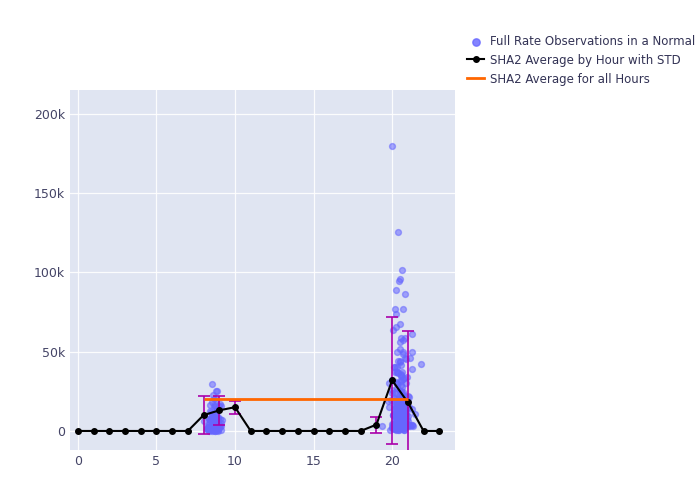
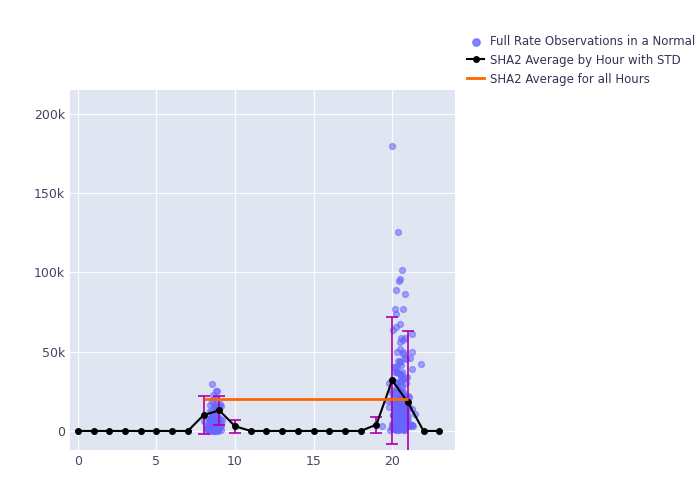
SHA2 Average by Hour with STD/10: 15k -> 3k
